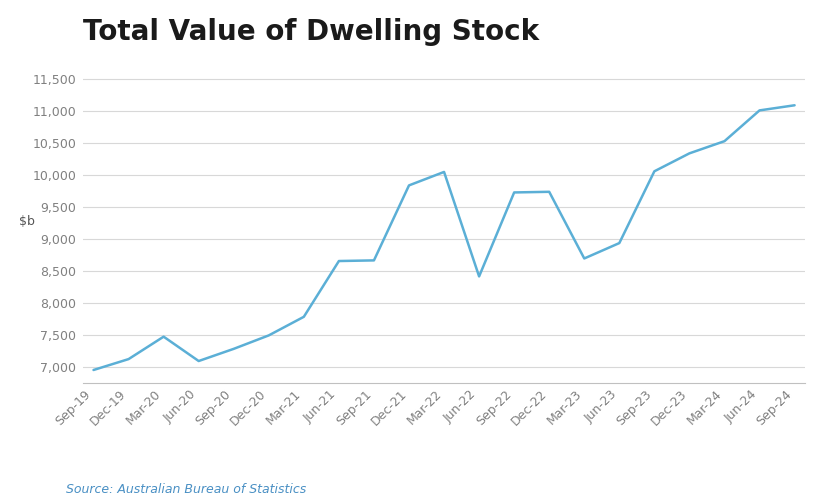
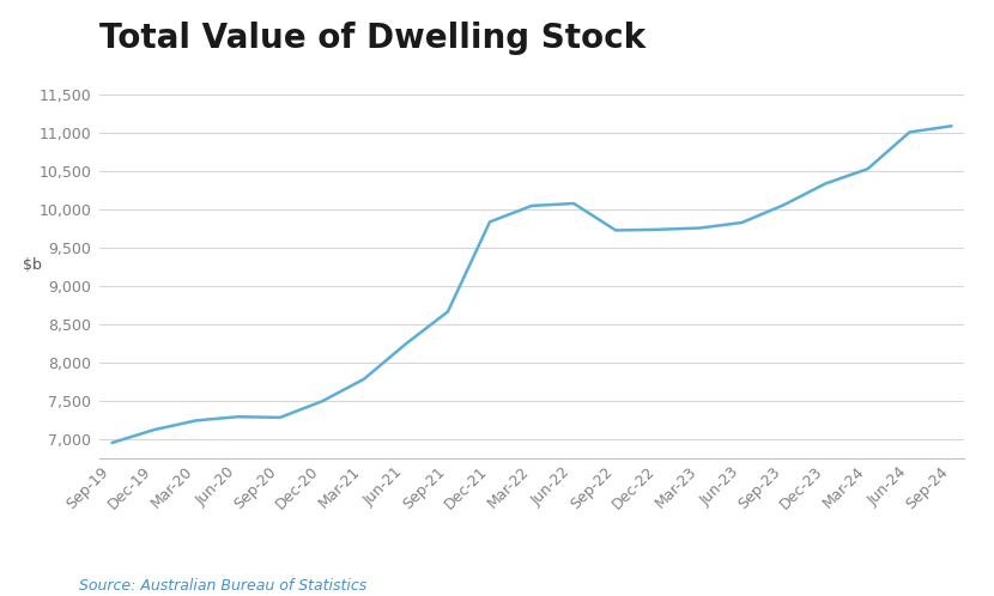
Mar-20: 7,480 -> 7,250
Jun-20: 7,100 -> 7,300
Jun-21: 8,660 -> 8,250
Jun-22: 8,420 -> 10,080
Mar-23: 8,700 -> 9,760
Jun-23: 8,940 -> 9,830
